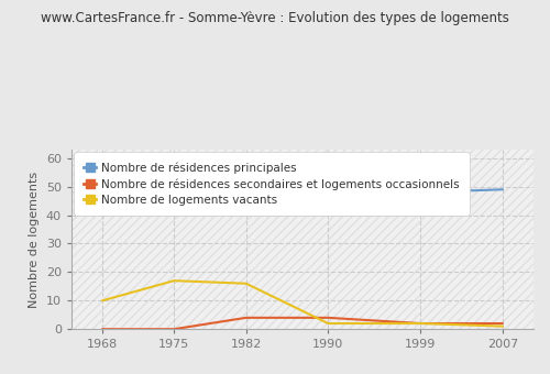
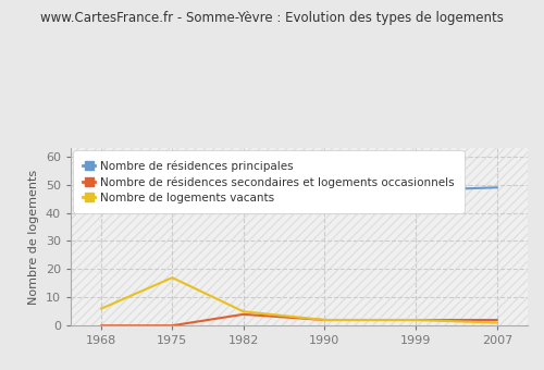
Nombre de logements vacants/1968: 10 -> 6
Nombre de logements vacants/1982: 16 -> 5
Nombre de résidences secondaires et logements occasionnels/1990: 4 -> 2
